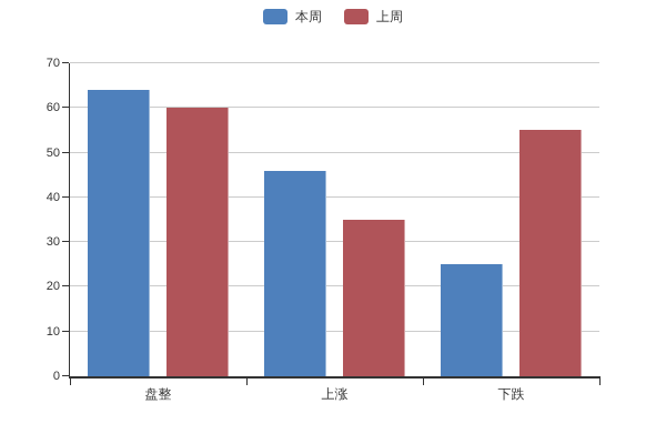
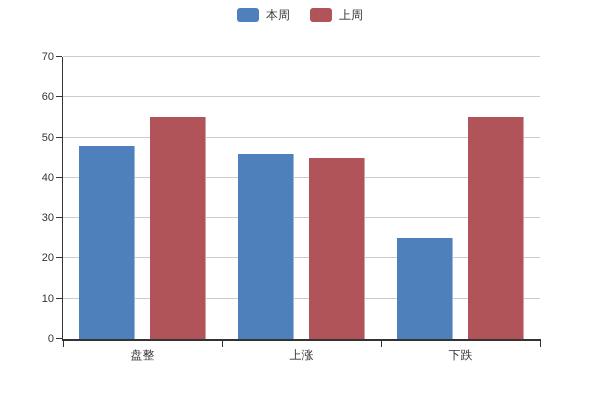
本周/盘整: 64 -> 48
上周/盘整: 60 -> 55
上周/上涨: 35 -> 45
